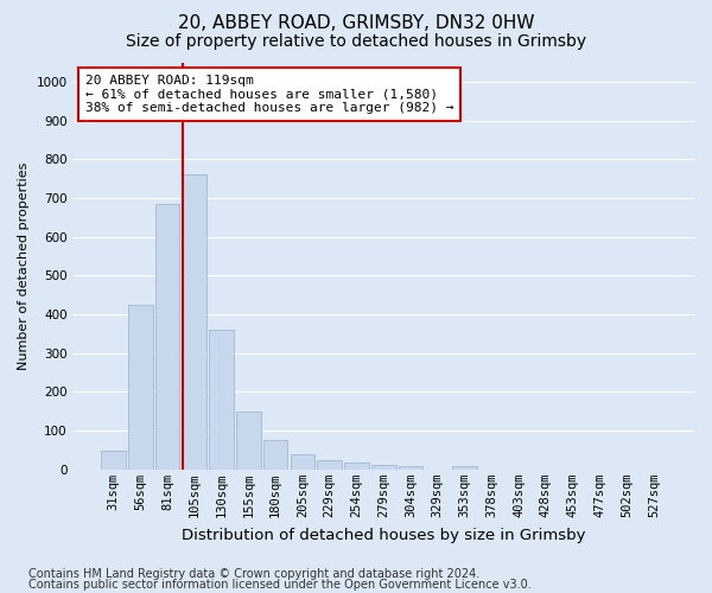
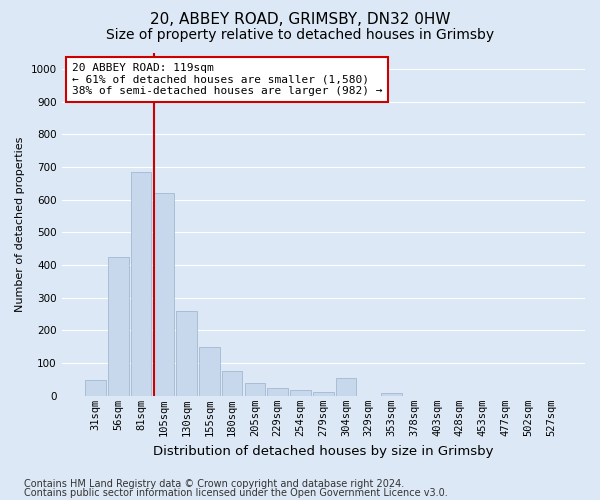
105sqm: 760 -> 620
130sqm: 360 -> 260
304sqm: 8 -> 55
